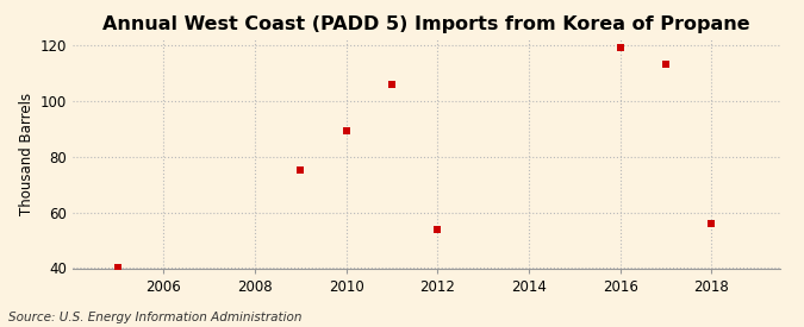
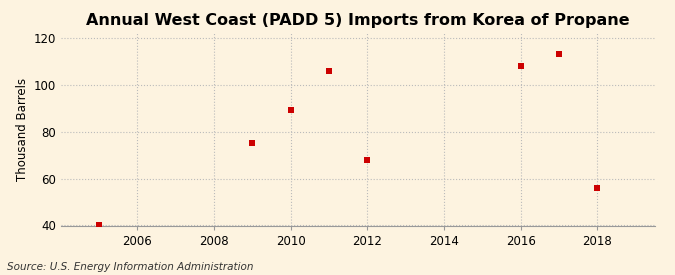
2012: 54 -> 68
2016: 119 -> 108
